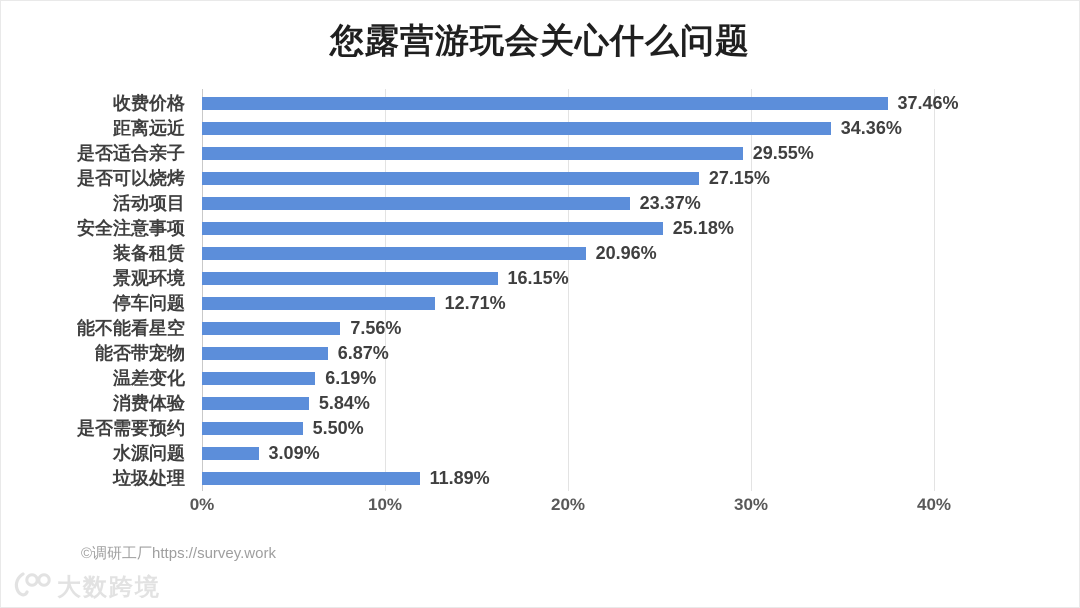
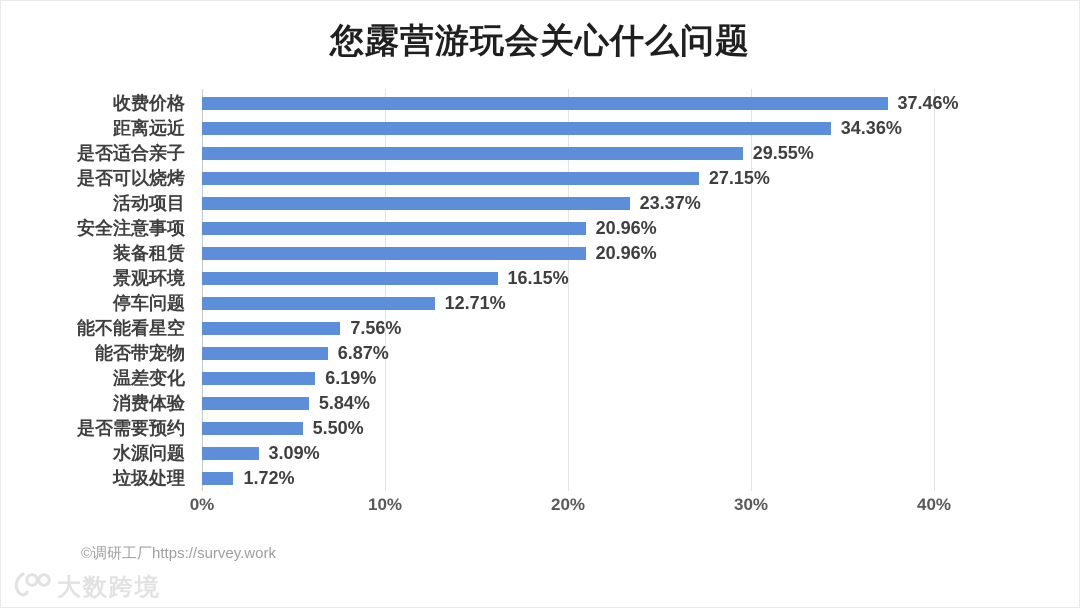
安全注意事项: 25.18% -> 20.96%
垃圾处理: 11.89% -> 1.72%
